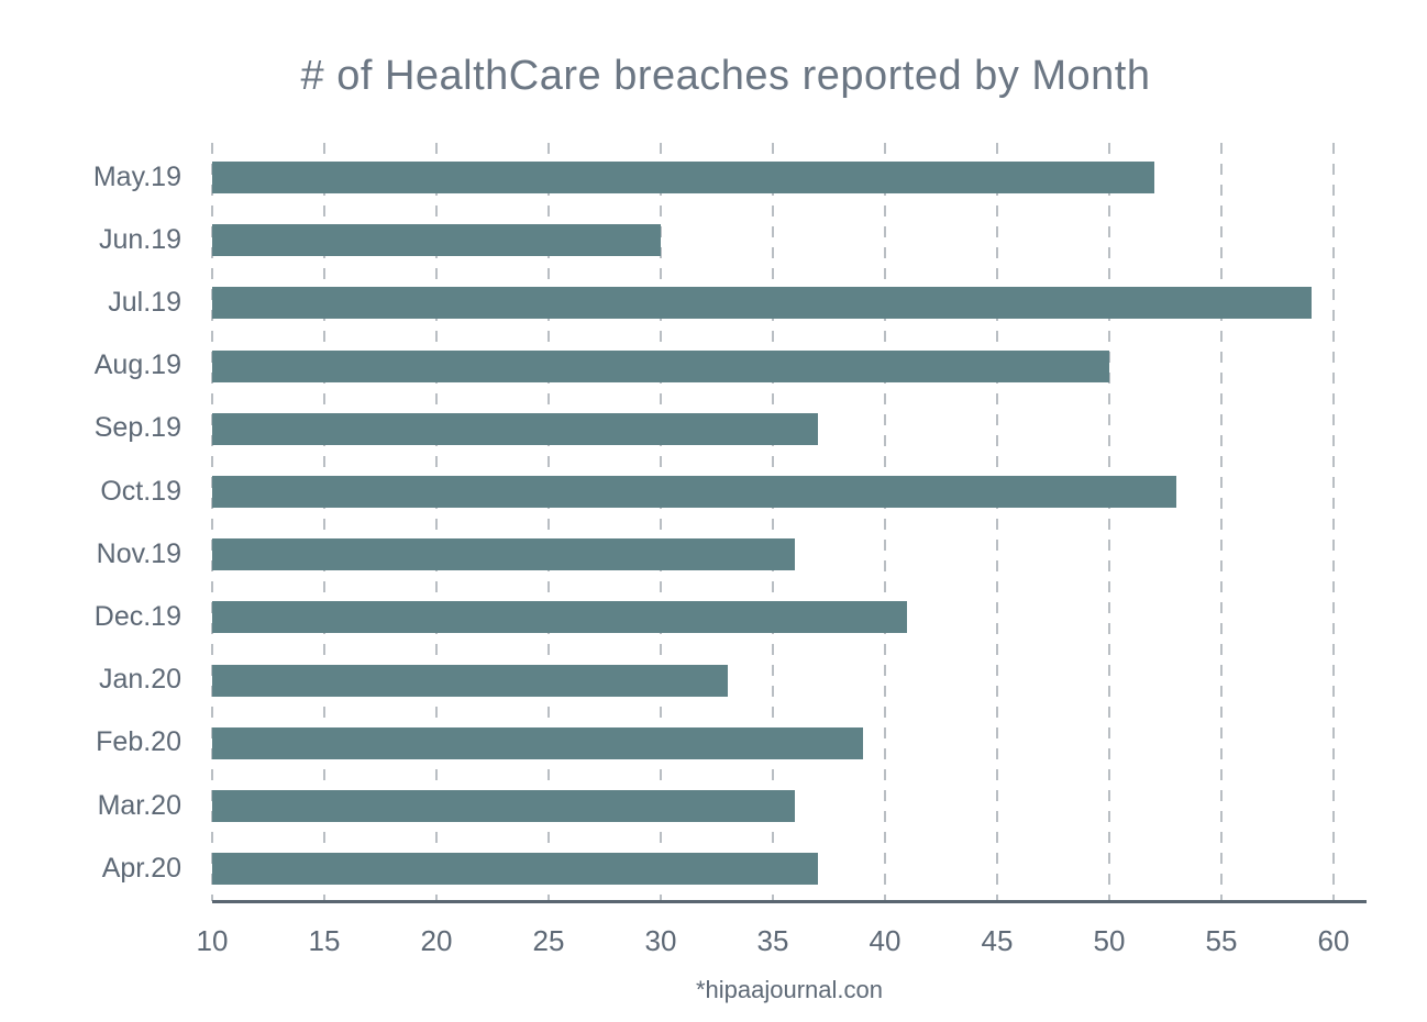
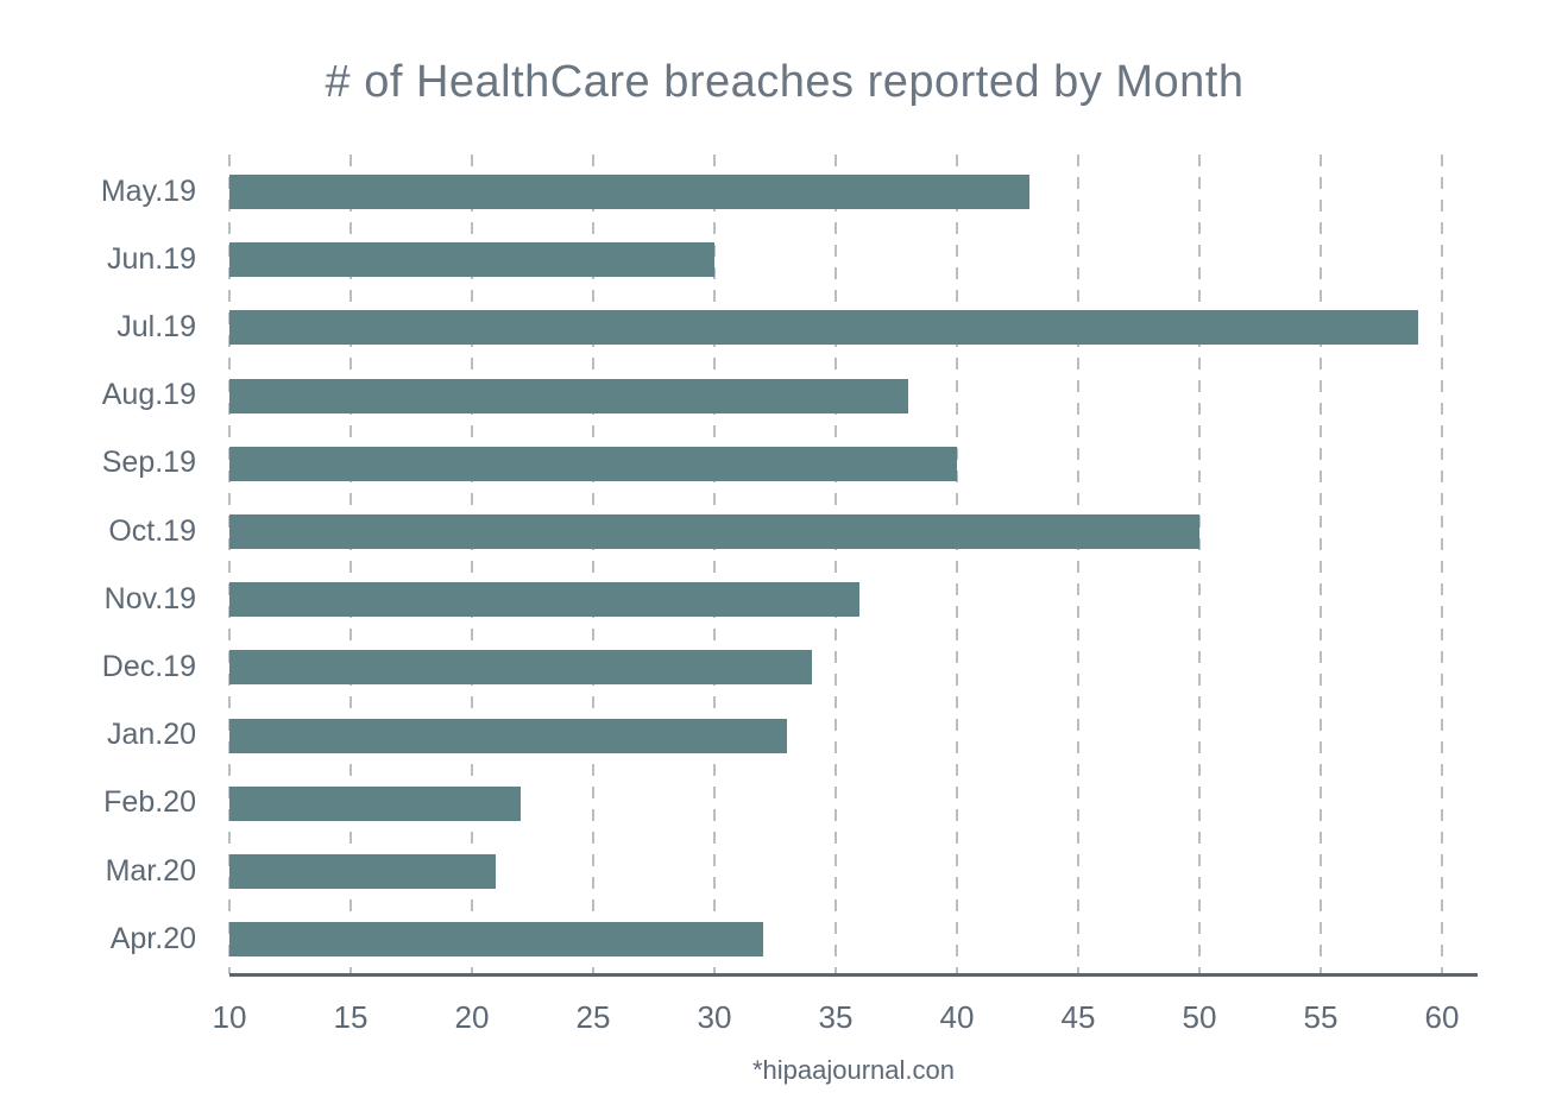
May.19: 52 -> 43
Aug.19: 50 -> 38
Sep.19: 37 -> 40
Oct.19: 53 -> 50
Dec.19: 41 -> 34
Feb.20: 39 -> 22
Mar.20: 36 -> 21
Apr.20: 37 -> 32
